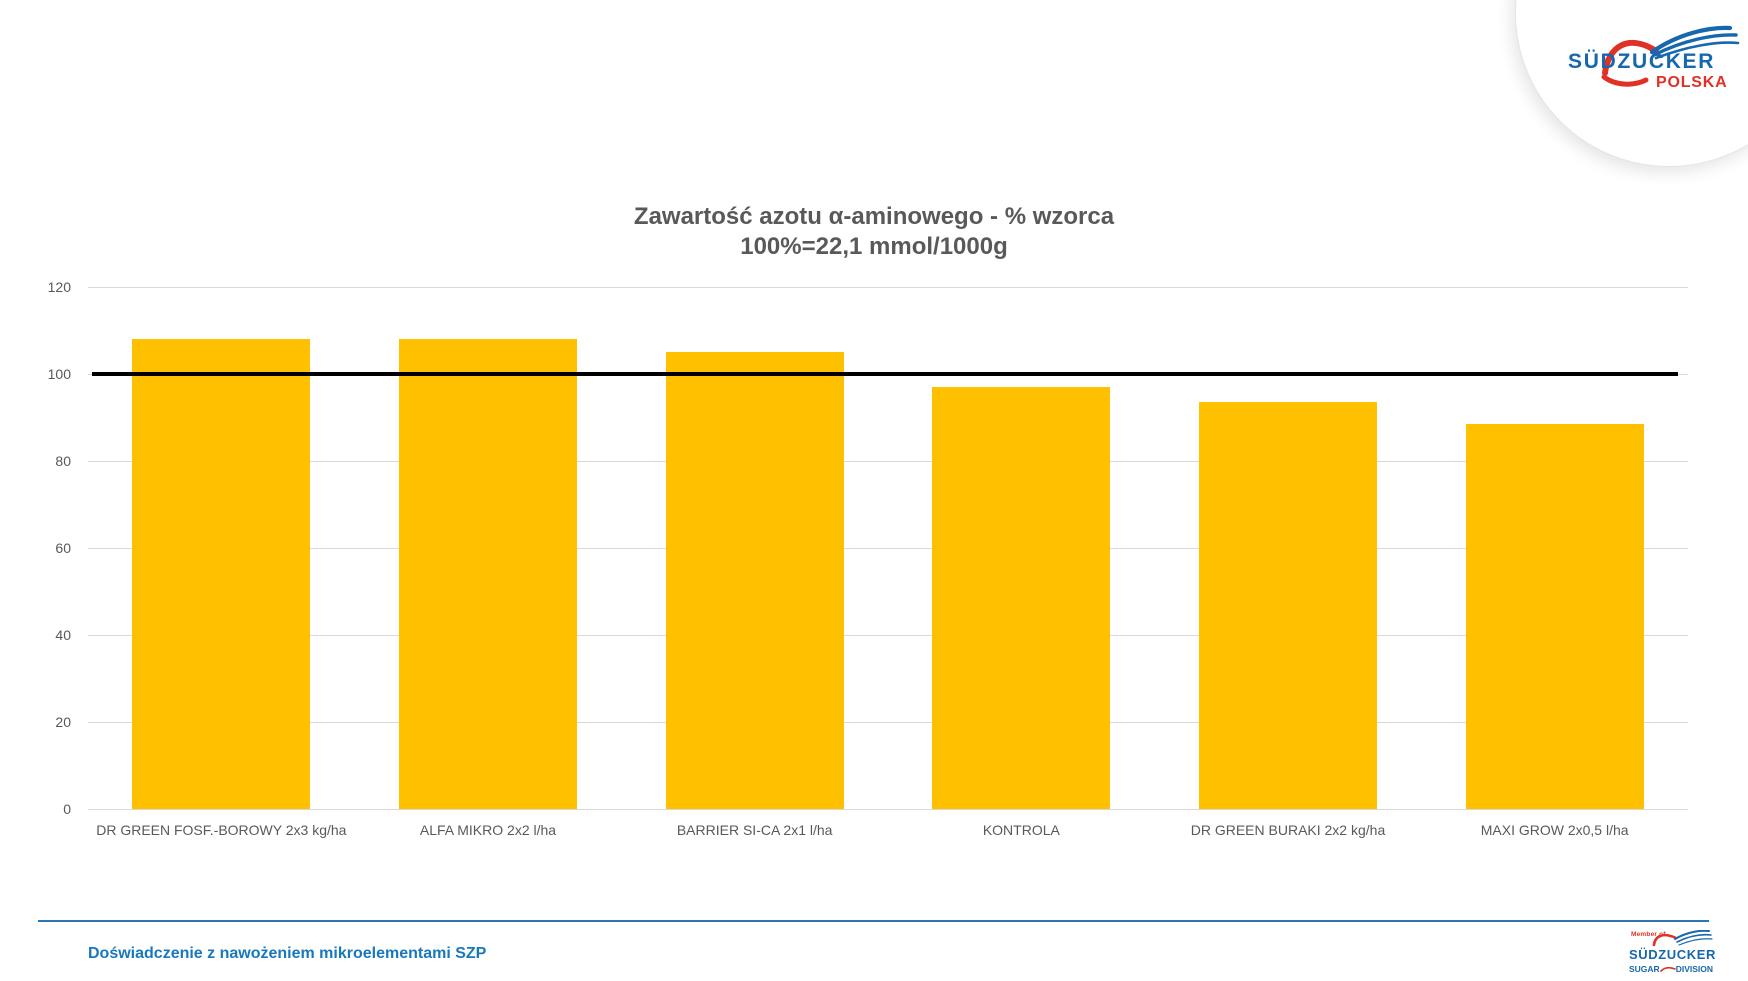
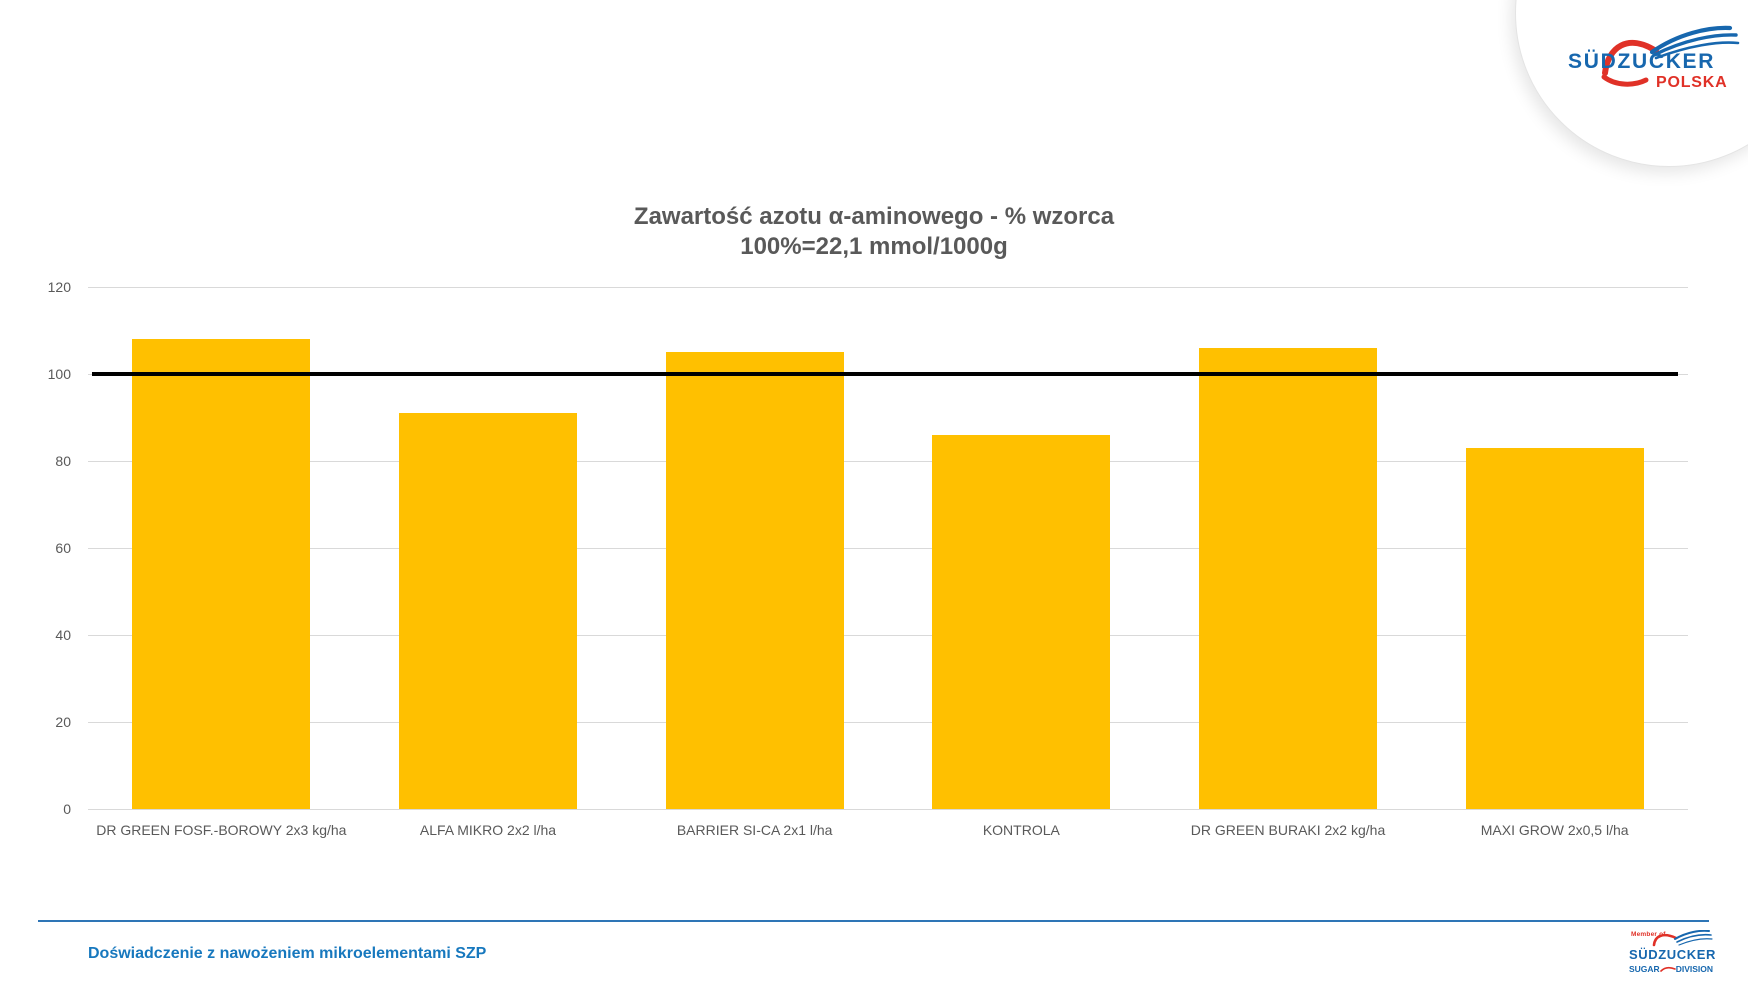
ALFA MIKRO 2x2 l/ha: 108 -> 91
KONTROLA: 97 -> 86
DR GREEN BURAKI 2x2 kg/ha: 94 -> 106
MAXI GROW 2x0,5 l/ha: 88 -> 83
